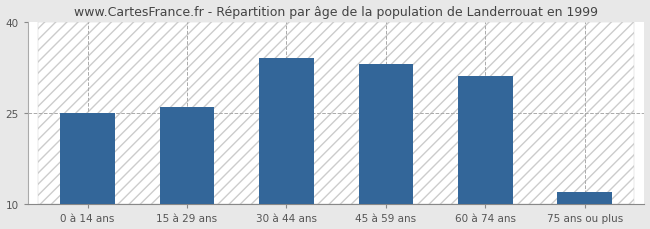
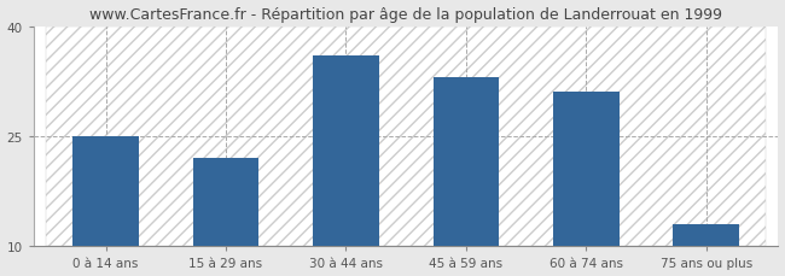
15 à 29 ans: 26 -> 22
30 à 44 ans: 34 -> 36
75 ans ou plus: 12 -> 13
